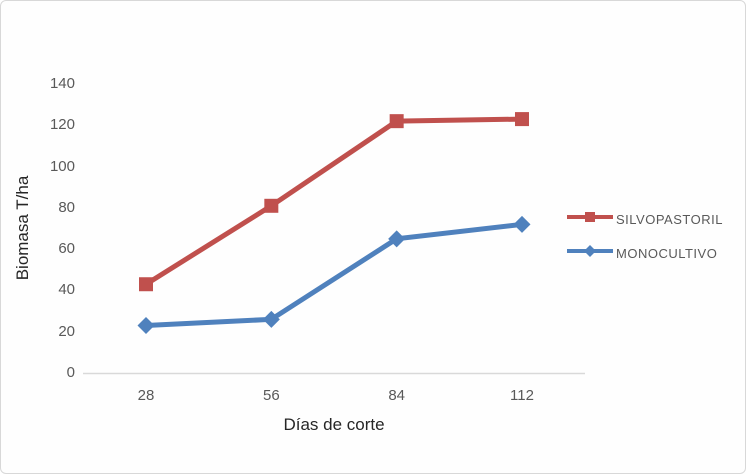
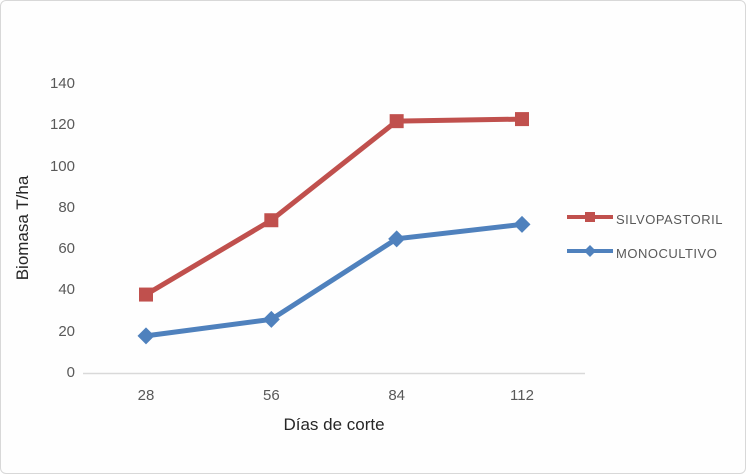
SILVOPASTORIL/28: 43 -> 38
MONOCULTIVO/28: 23 -> 18
SILVOPASTORIL/56: 81 -> 74
